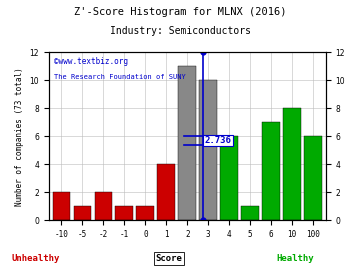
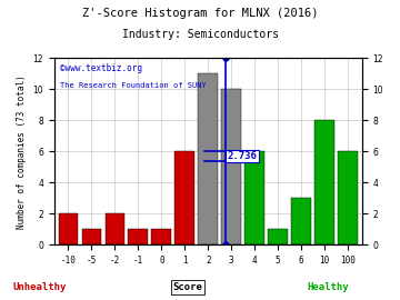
1: 4 -> 6
6: 7 -> 3
